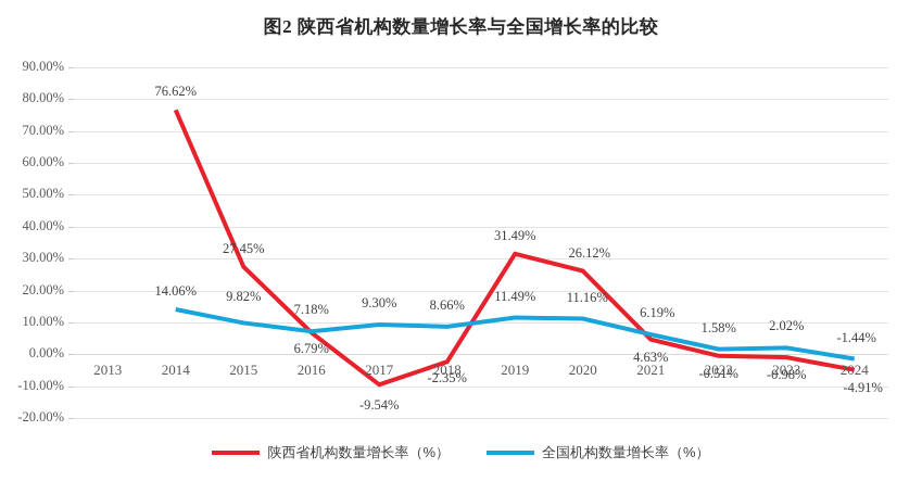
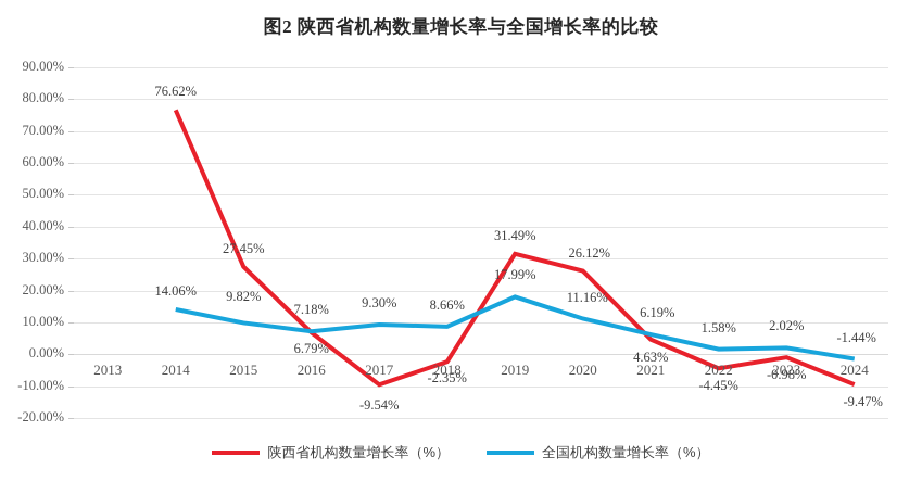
全国机构数量增长率（%）/2019: 11.49% -> 17.99%
陕西省机构数量增长率（%）/2022: -0.51% -> -4.45%
陕西省机构数量增长率（%）/2024: -4.91% -> -9.47%
